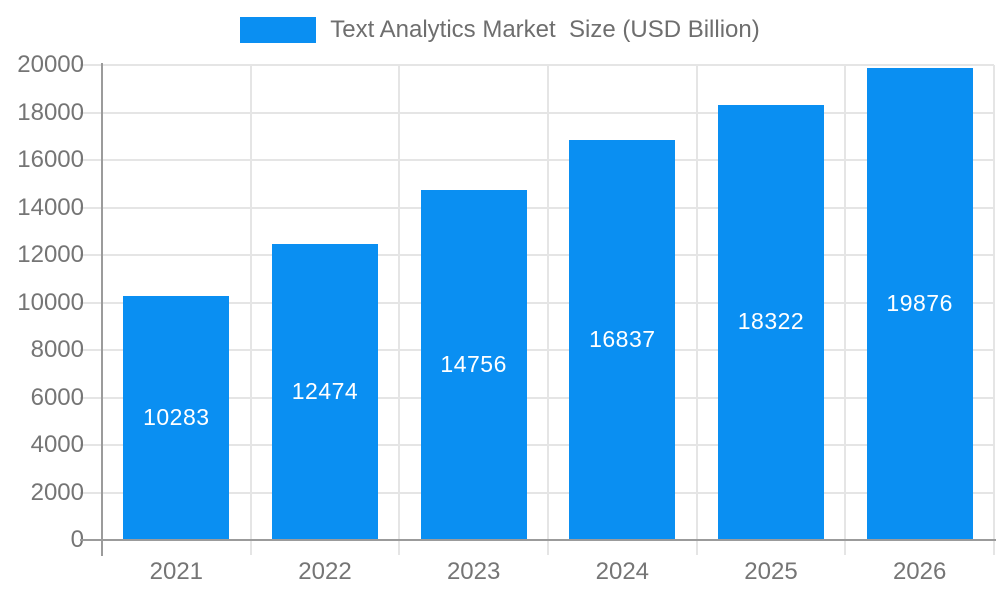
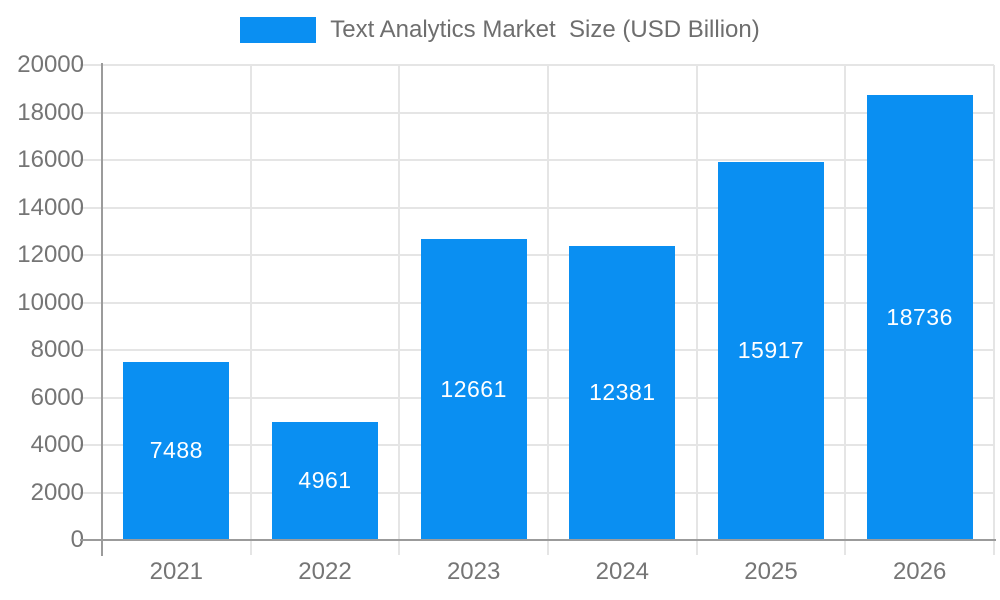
2021: 10283 -> 7488
2022: 12474 -> 4961
2023: 14756 -> 12661
2024: 16837 -> 12381
2025: 18322 -> 15917
2026: 19876 -> 18736
